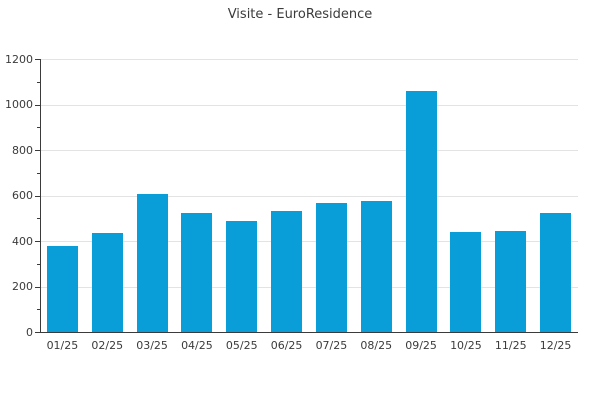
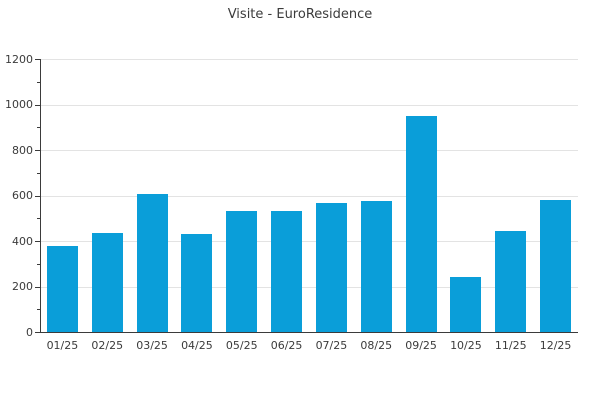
04/25: 520 -> 430
05/25: 490 -> 530
09/25: 1060 -> 950
10/25: 440 -> 240
12/25: 520 -> 580
